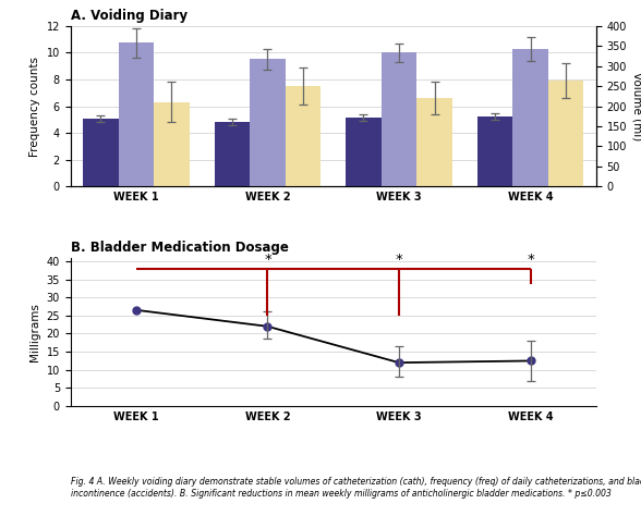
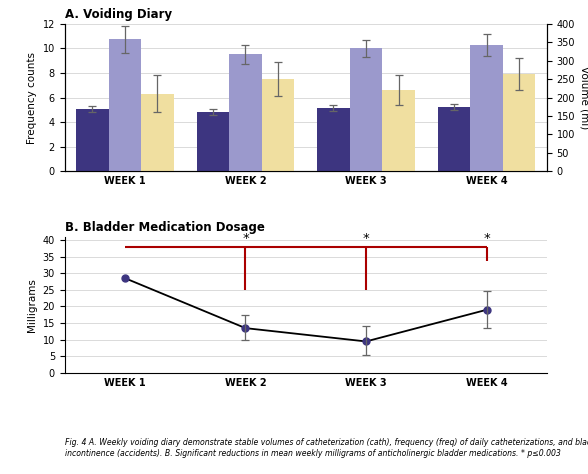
B. Bladder Medication Dosage/WEEK 1: 26.5 -> 28.5
B. Bladder Medication Dosage/WEEK 2: 22.0 -> 13.5
B. Bladder Medication Dosage/WEEK 3: 12.0 -> 9.5
B. Bladder Medication Dosage/WEEK 4: 12.5 -> 19.0
